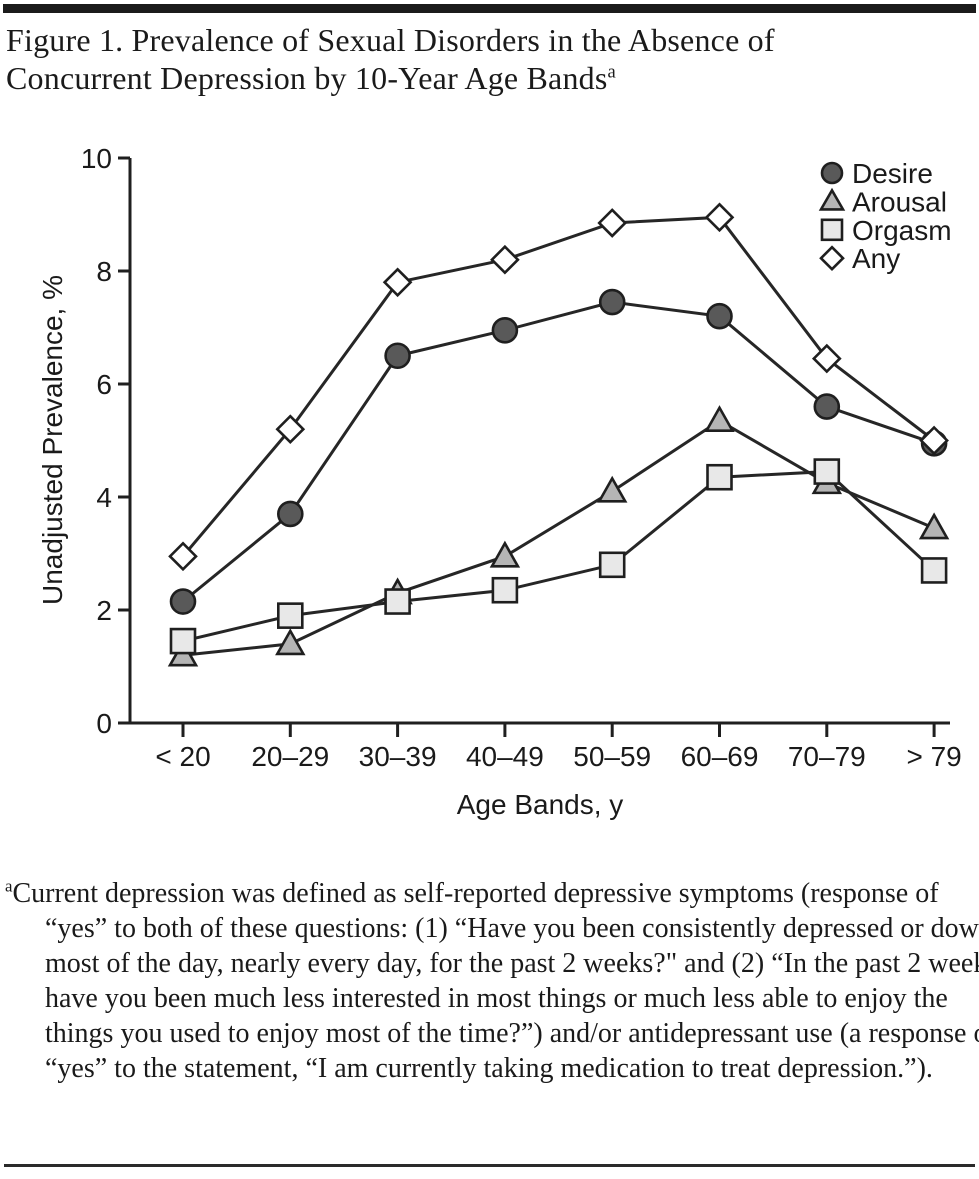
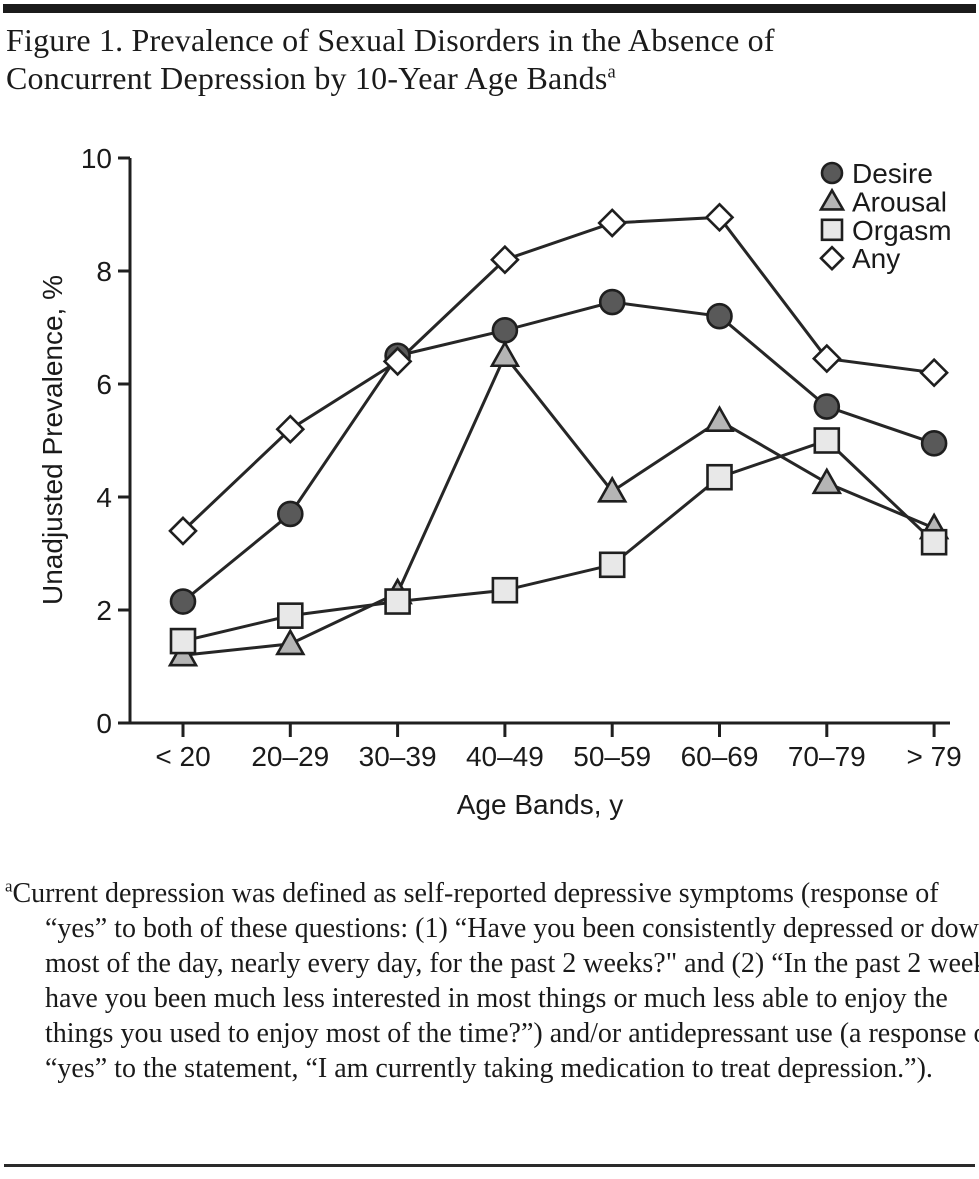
Any/< 20: 3.0 -> 3.4
Any/30–39: 7.8 -> 6.4
Arousal/40–49: 3.0 -> 6.5
Orgasm/70–79: 4.5 -> 5.0
Orgasm/> 79: 2.7 -> 3.2
Any/> 79: 5.0 -> 6.2
